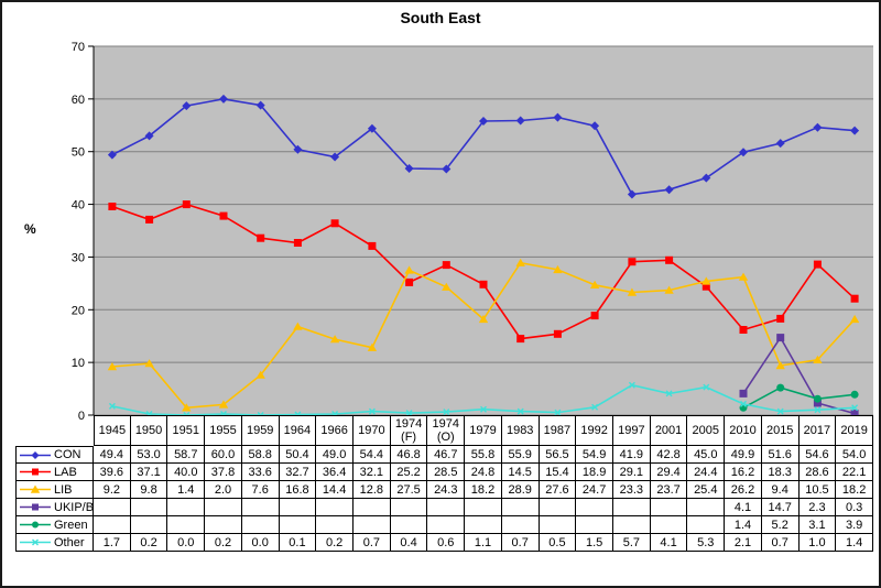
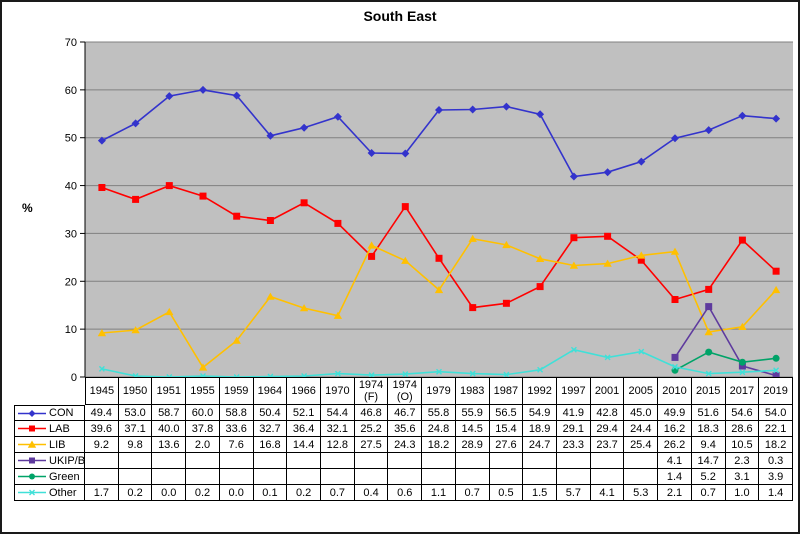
LIB/1951: 1.4 -> 13.6
CON/1966: 49.0 -> 52.1
LAB/1974 (O): 28.5 -> 35.6
